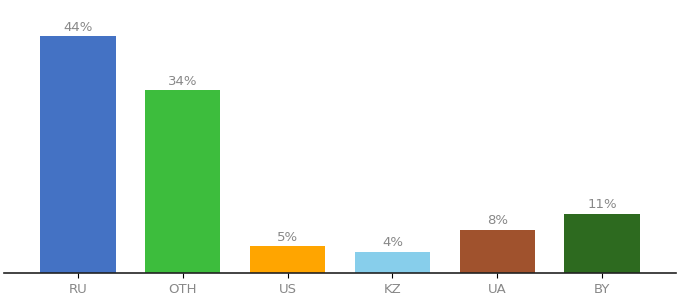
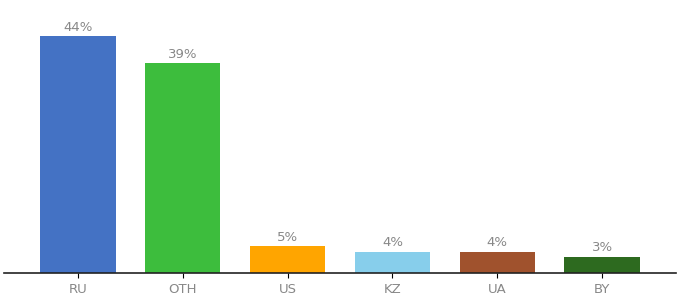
OTH: 34% -> 39%
UA: 8% -> 4%
BY: 11% -> 3%
